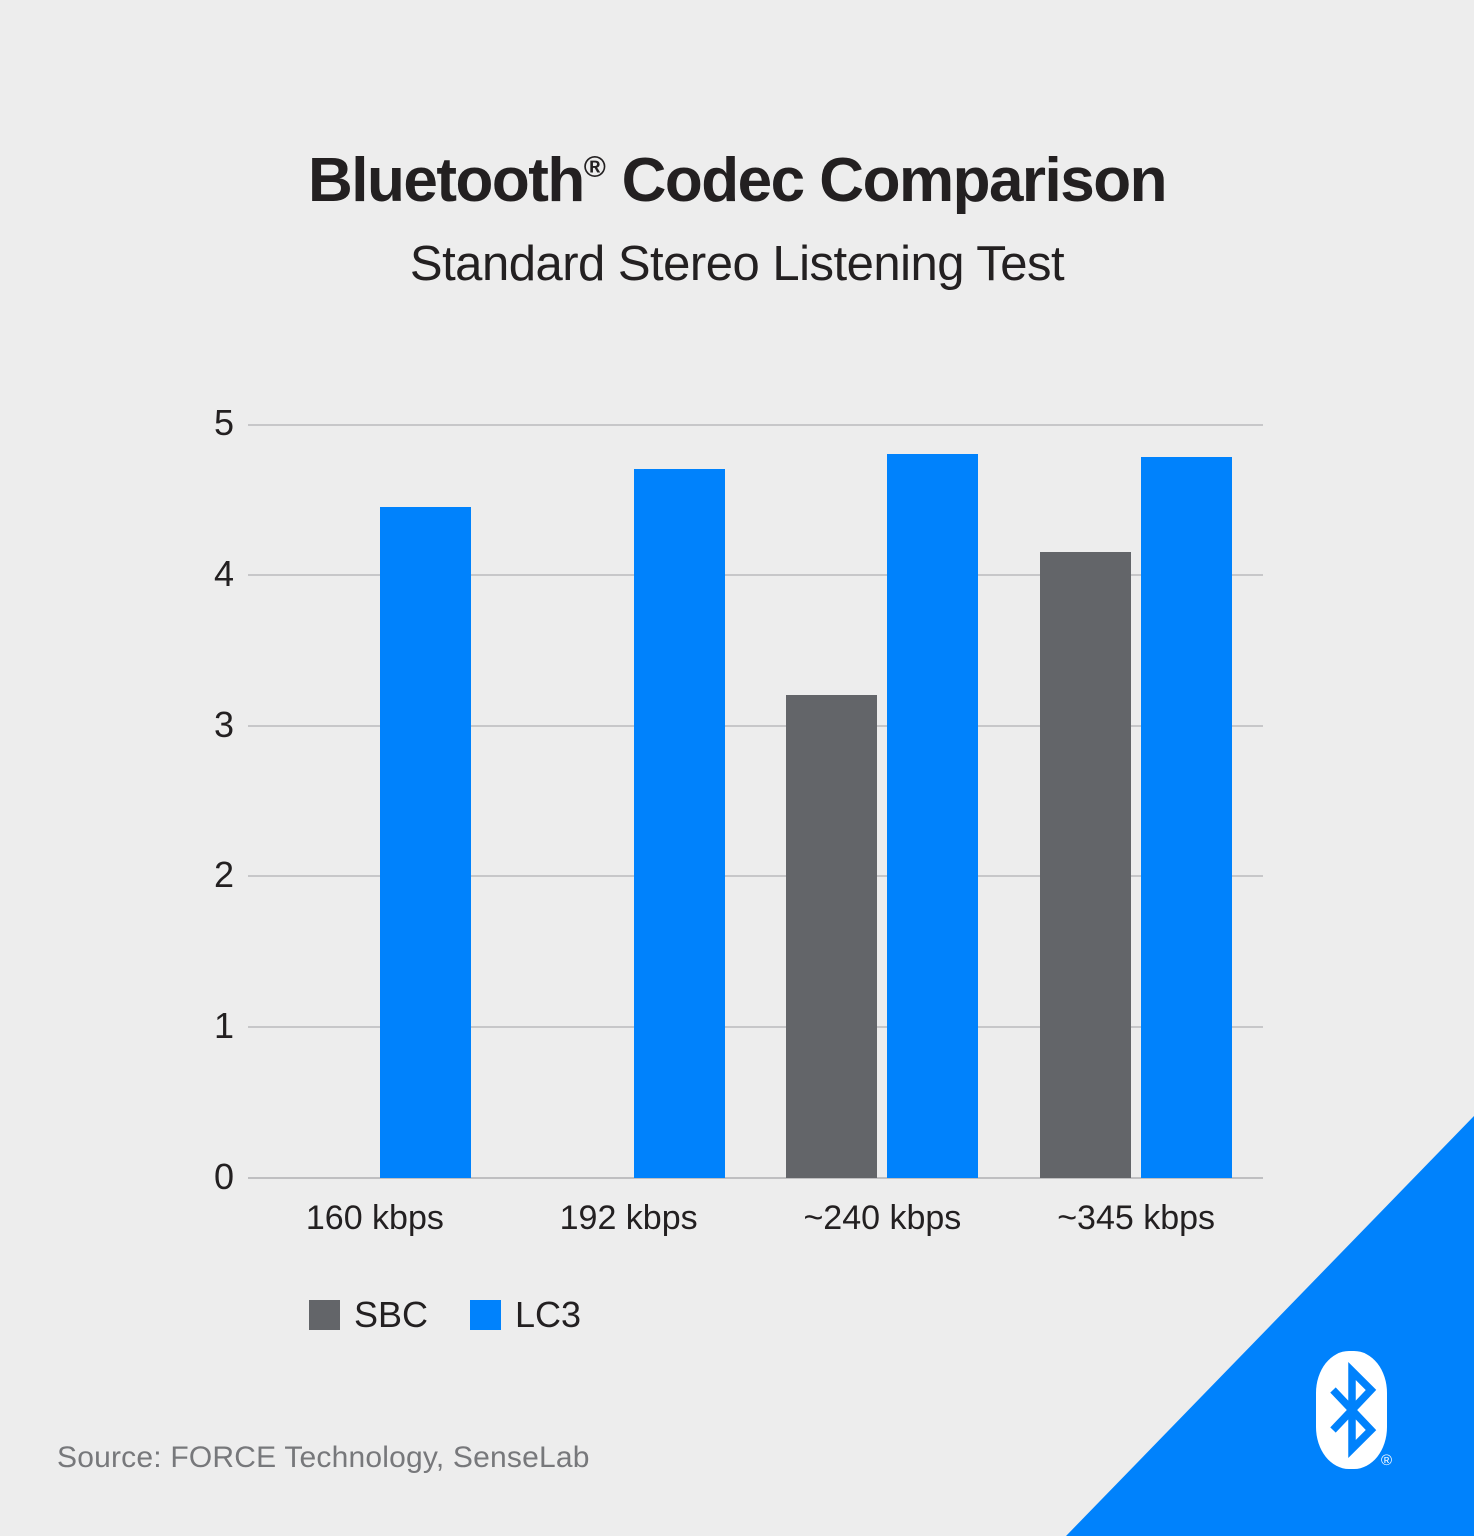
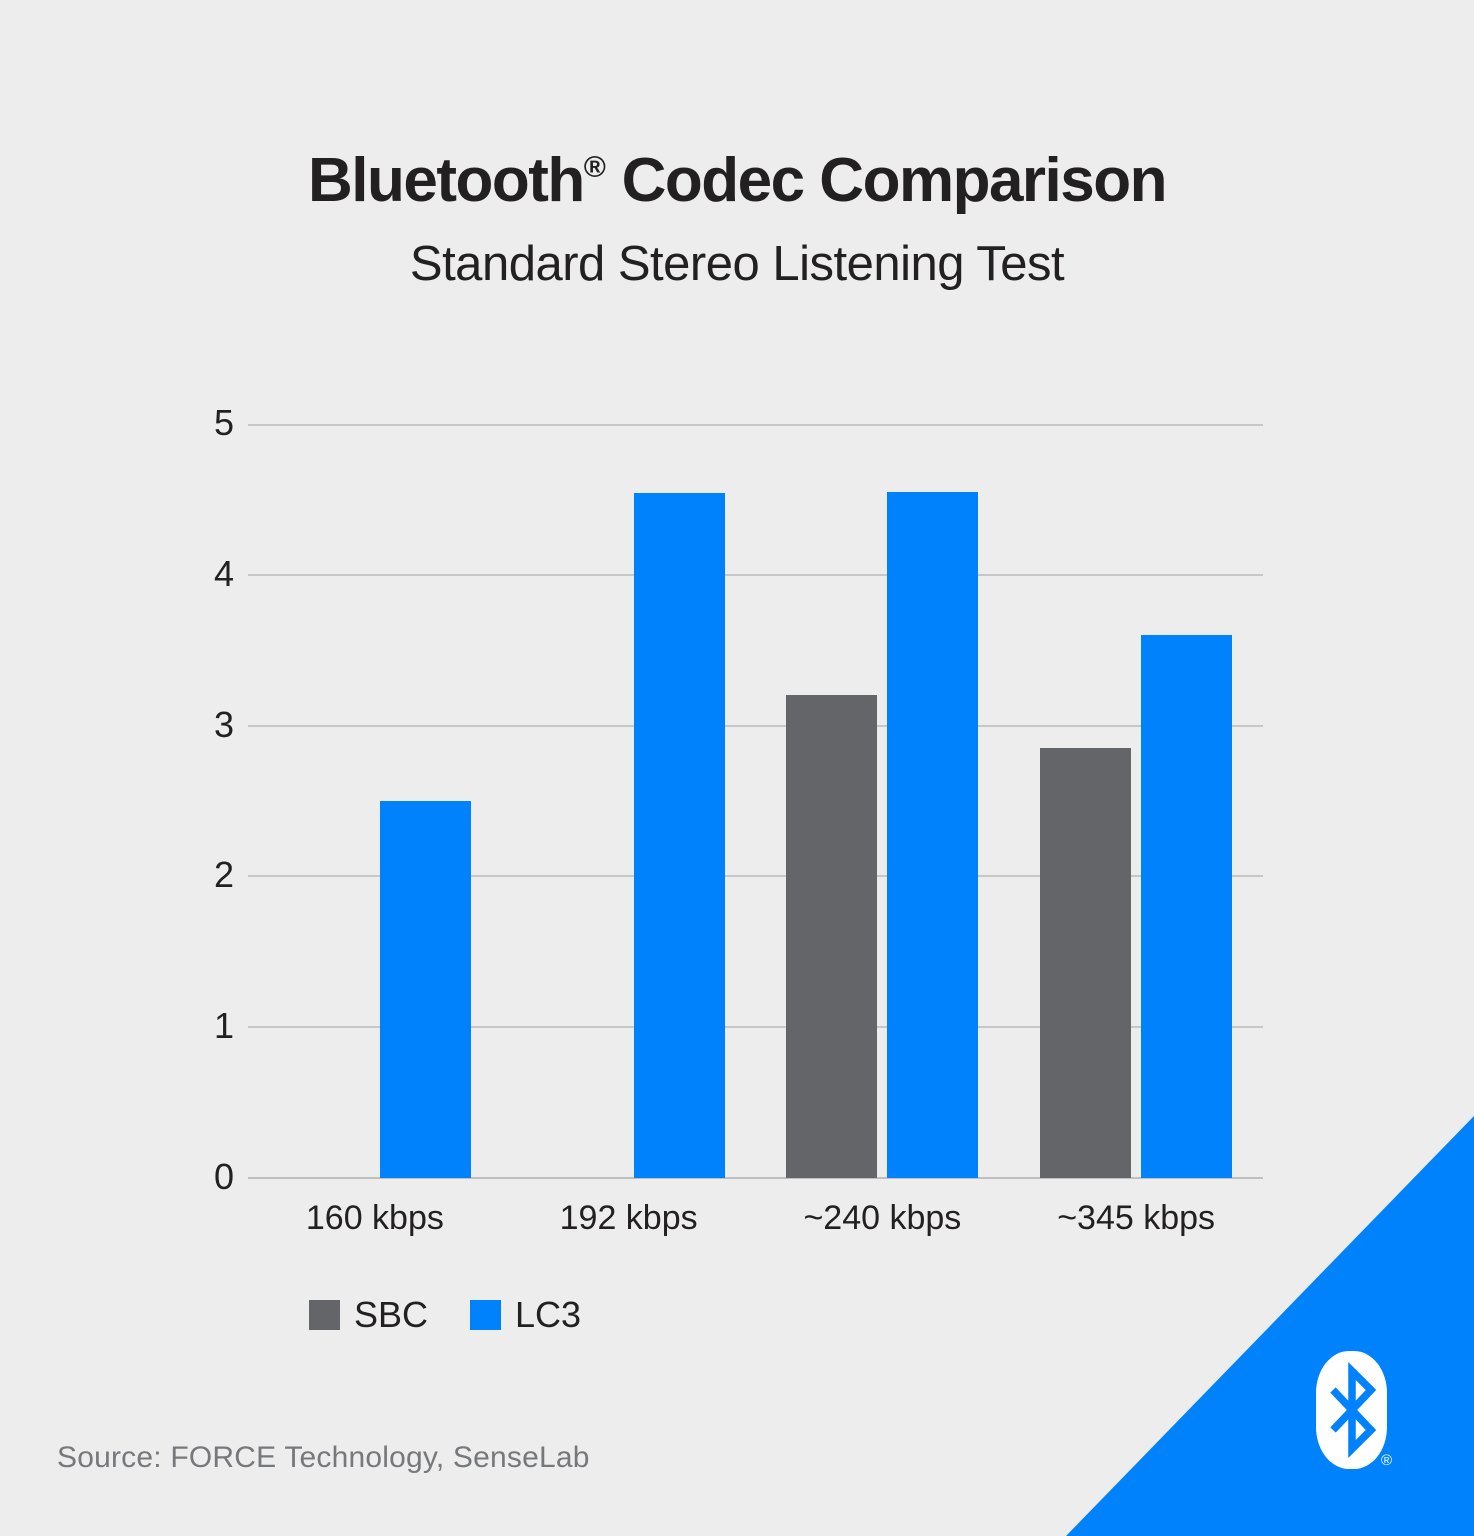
LC3/160 kbps: 4.45 -> 2.50
LC3/192 kbps: 4.70 -> 4.54
LC3/~240 kbps: 4.80 -> 4.55
SBC/~345 kbps: 4.15 -> 2.85
LC3/~345 kbps: 4.78 -> 3.60
